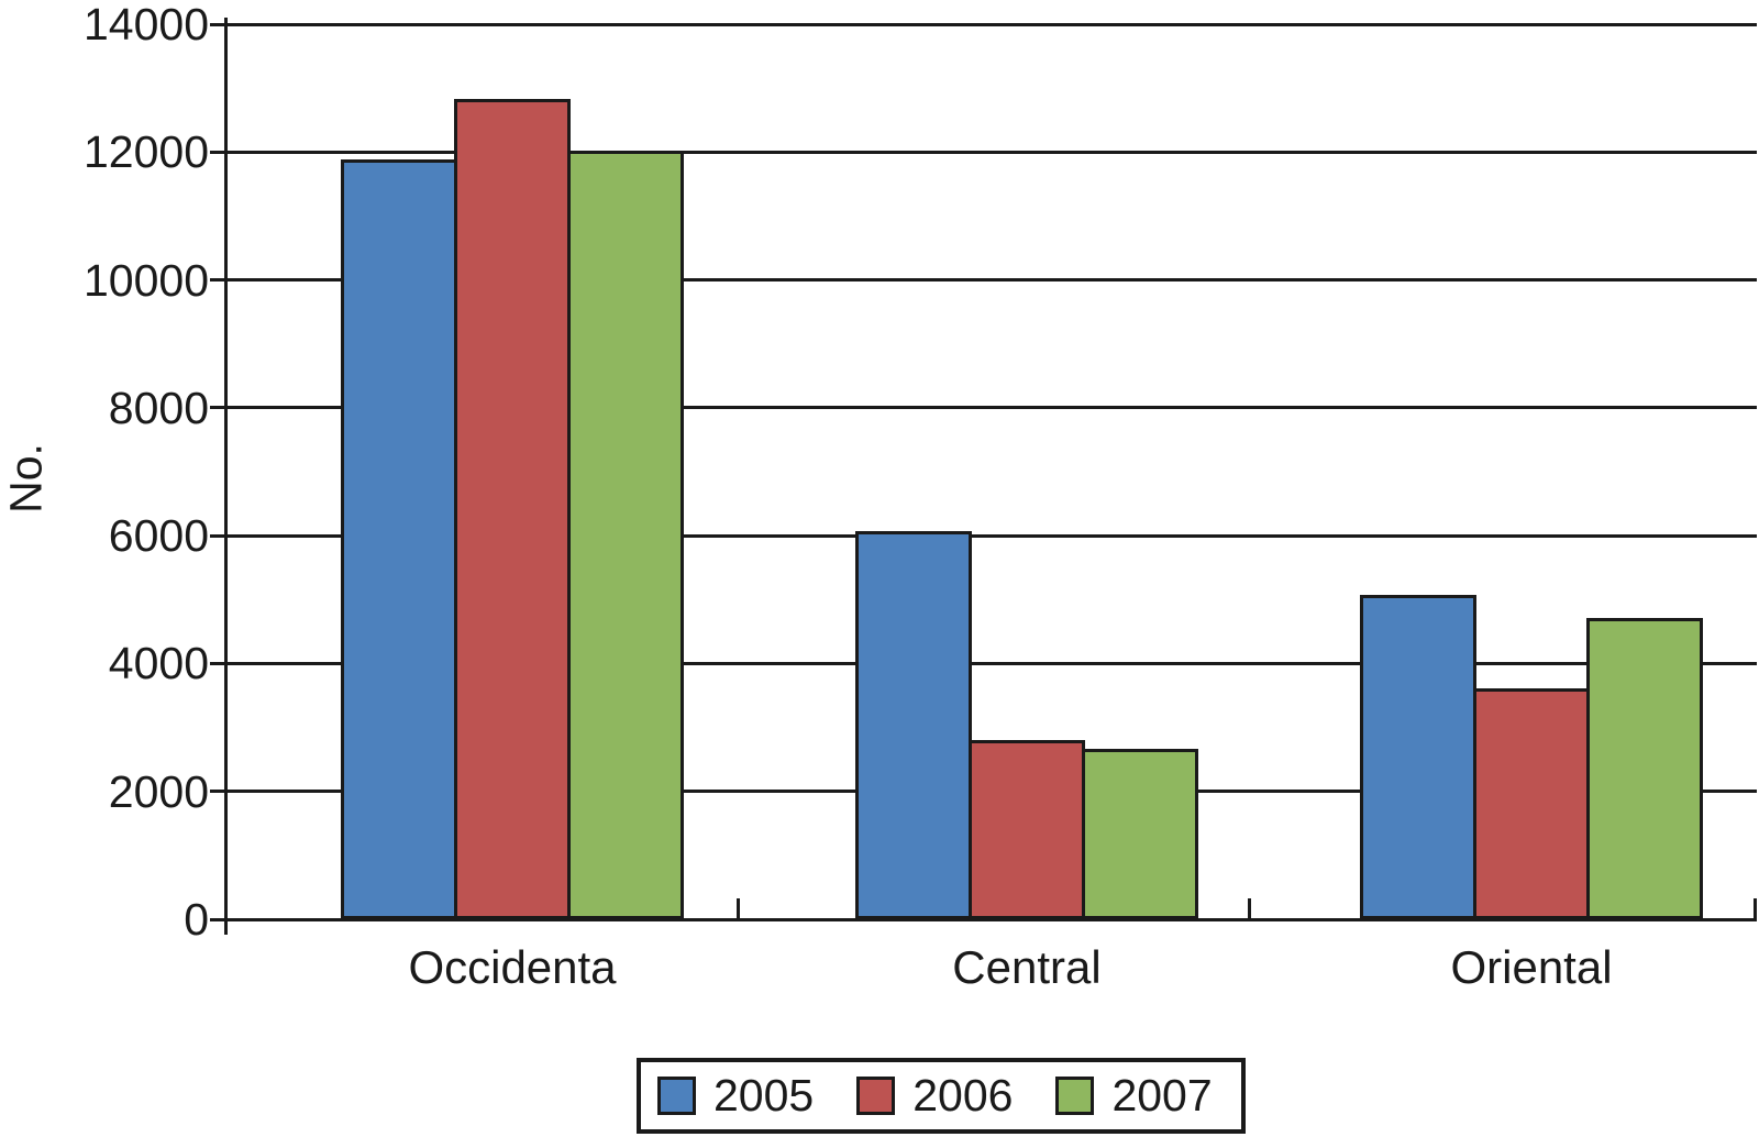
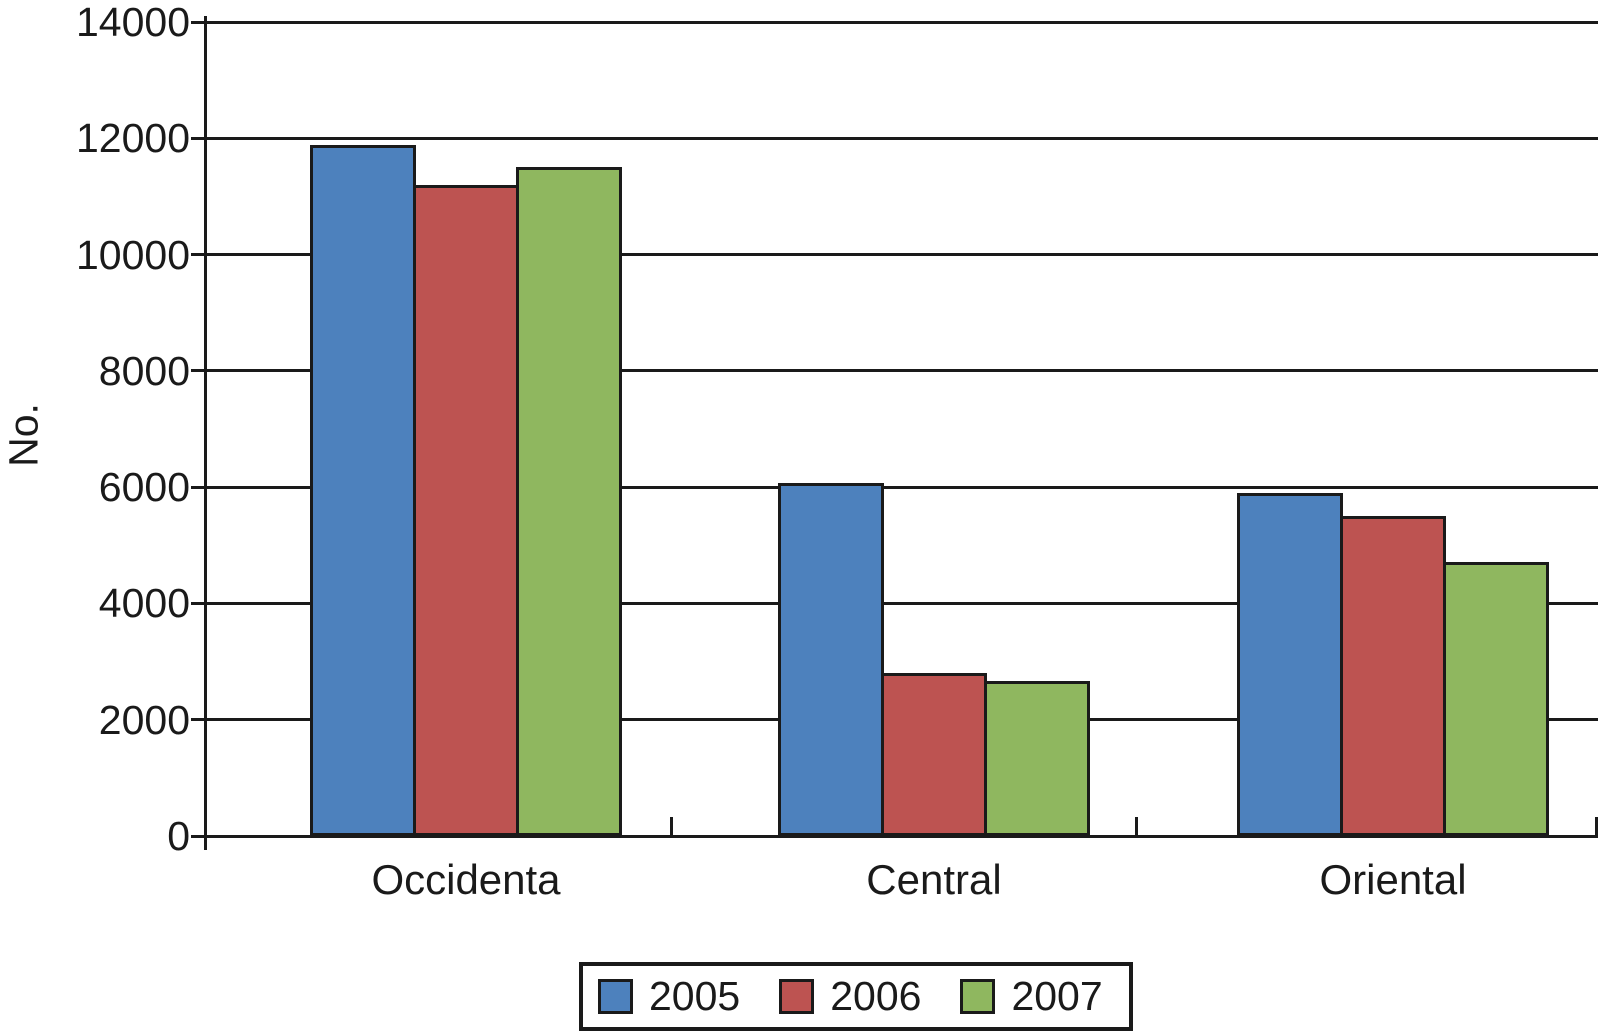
2006/Occidenta: 12800 -> 11200
2007/Occidenta: 12000 -> 11500
2005/Oriental: 5100 -> 5900
2006/Oriental: 3600 -> 5500
